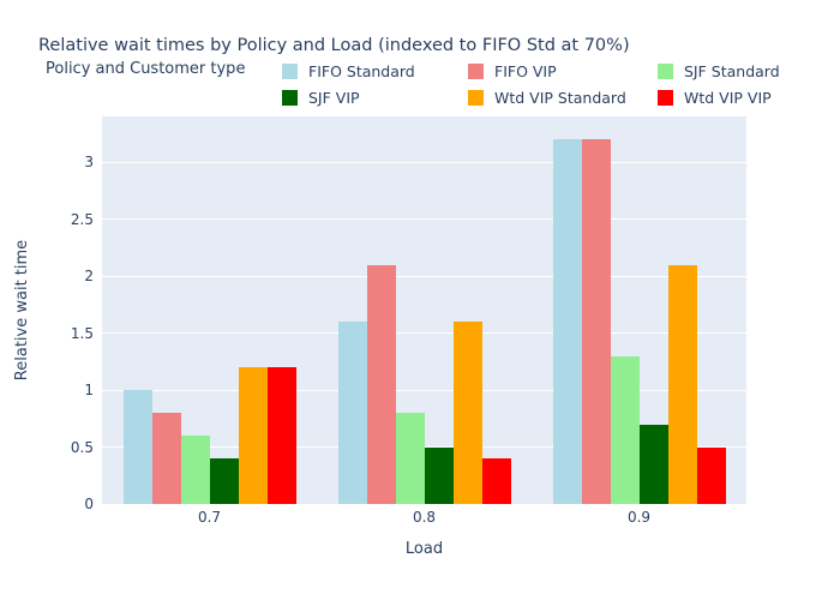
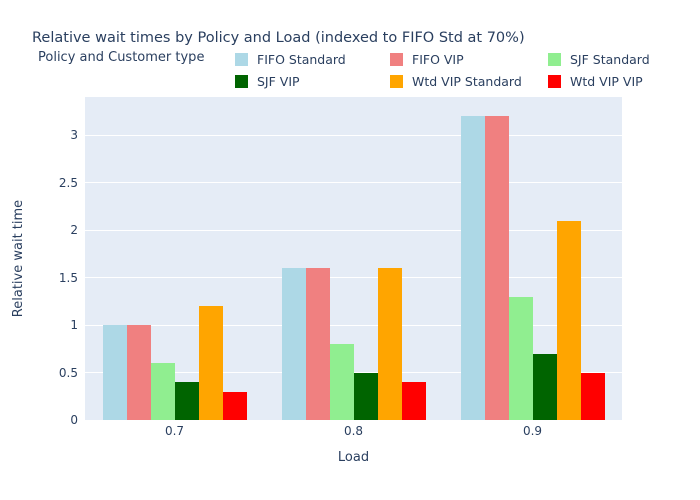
FIFO VIP/0.7: 0.8 -> 1.0
Wtd VIP VIP/0.7: 1.2 -> 0.3
FIFO VIP/0.8: 2.1 -> 1.6
